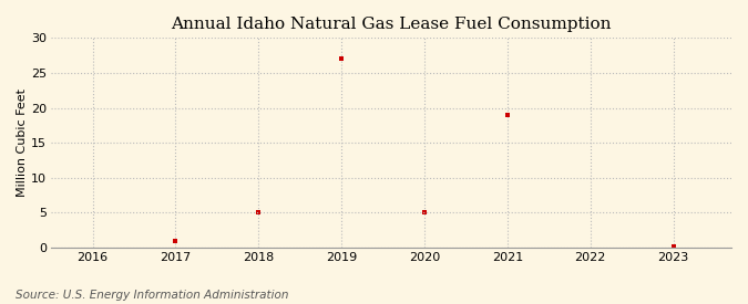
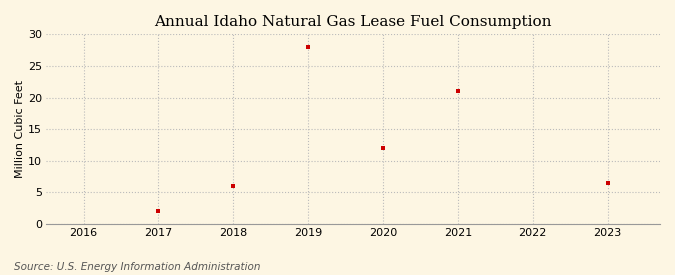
2017: 1.0 -> 2.0
2018: 5.0 -> 6.0
2019: 27.0 -> 28.0
2020: 5.0 -> 12.0
2021: 19.0 -> 21.0
2023: 0.2 -> 6.4
